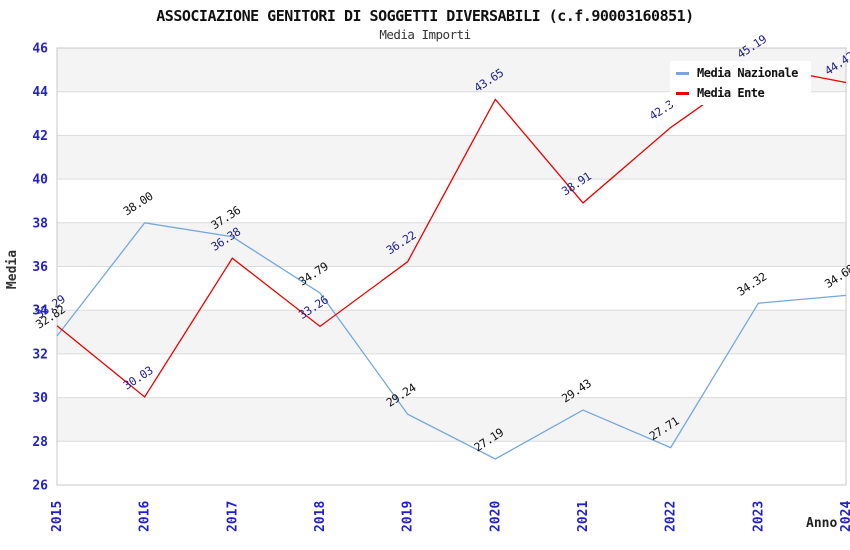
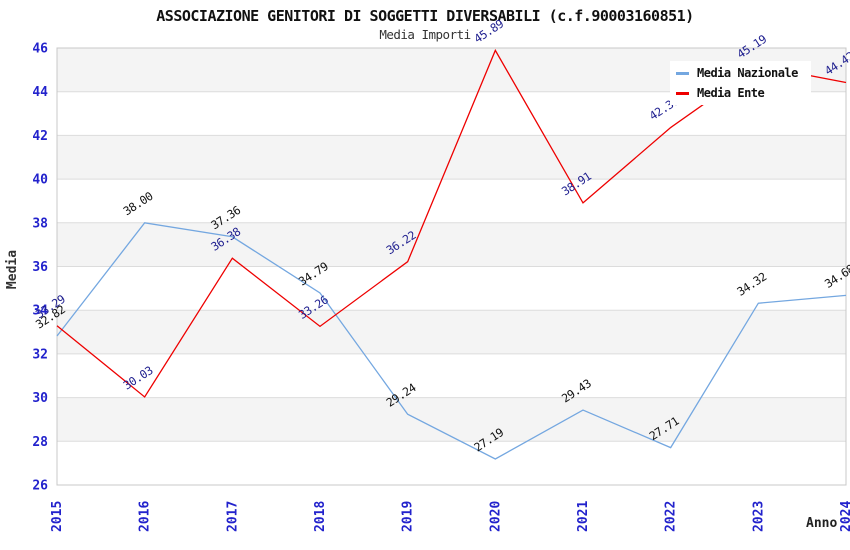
Media Ente/2020: 43.65 -> 45.89
